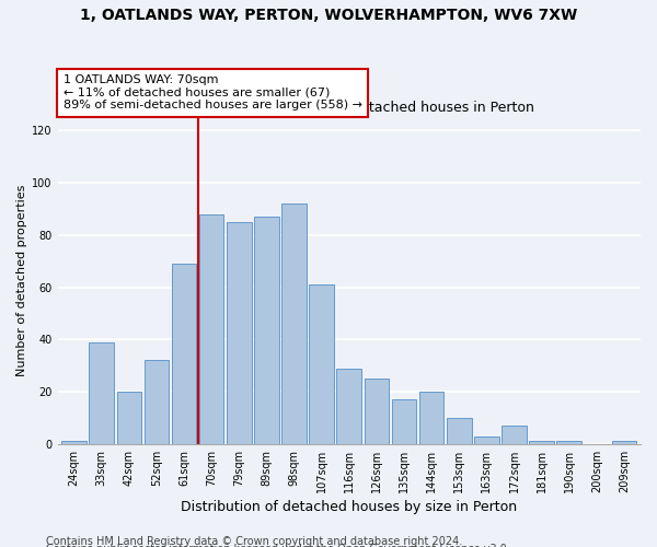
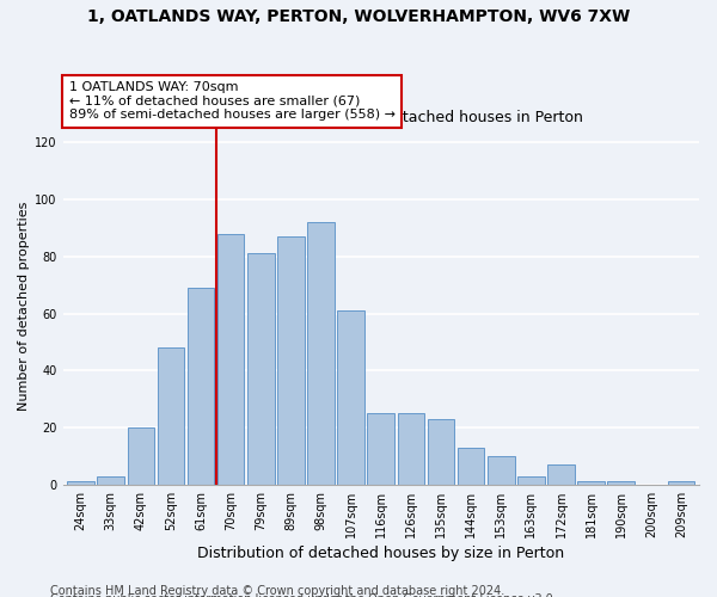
33sqm: 39 -> 3
52sqm: 32 -> 48
79sqm: 85 -> 81
116sqm: 29 -> 25
135sqm: 17 -> 23
144sqm: 20 -> 13
